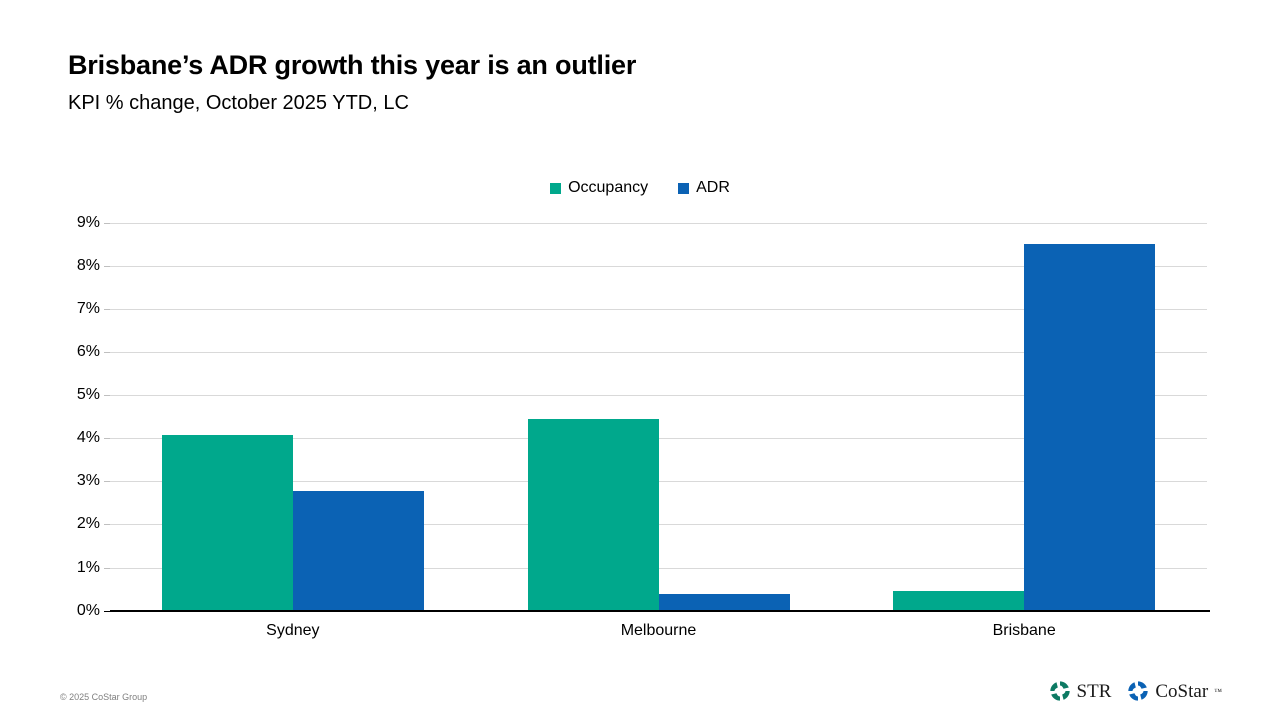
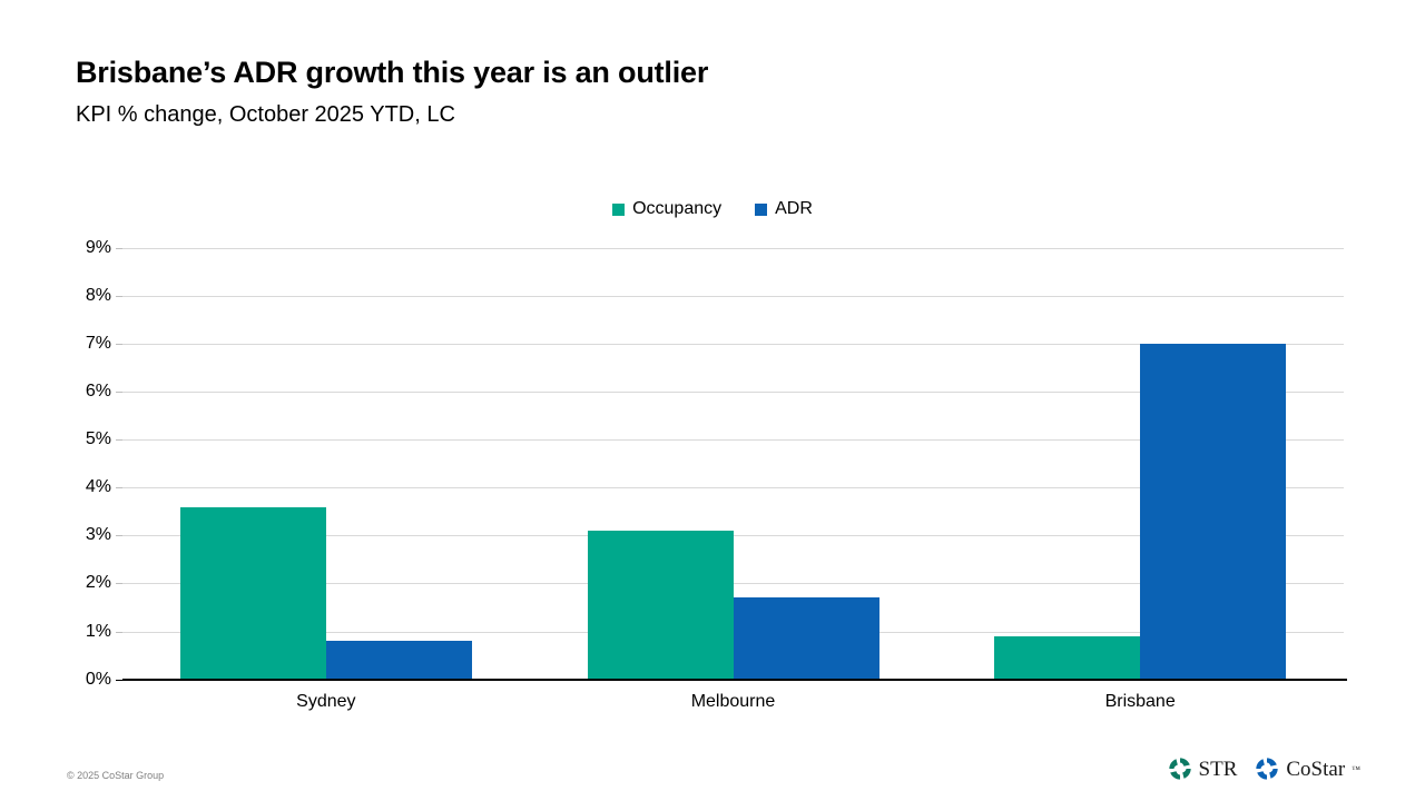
Occupancy/Sydney: 4.1% -> 3.6%
ADR/Sydney: 2.8% -> 0.8%
Occupancy/Melbourne: 4.4% -> 3.1%
ADR/Melbourne: 0.4% -> 1.7%
Occupancy/Brisbane: 0.5% -> 0.9%
ADR/Brisbane: 8.5% -> 7.0%
